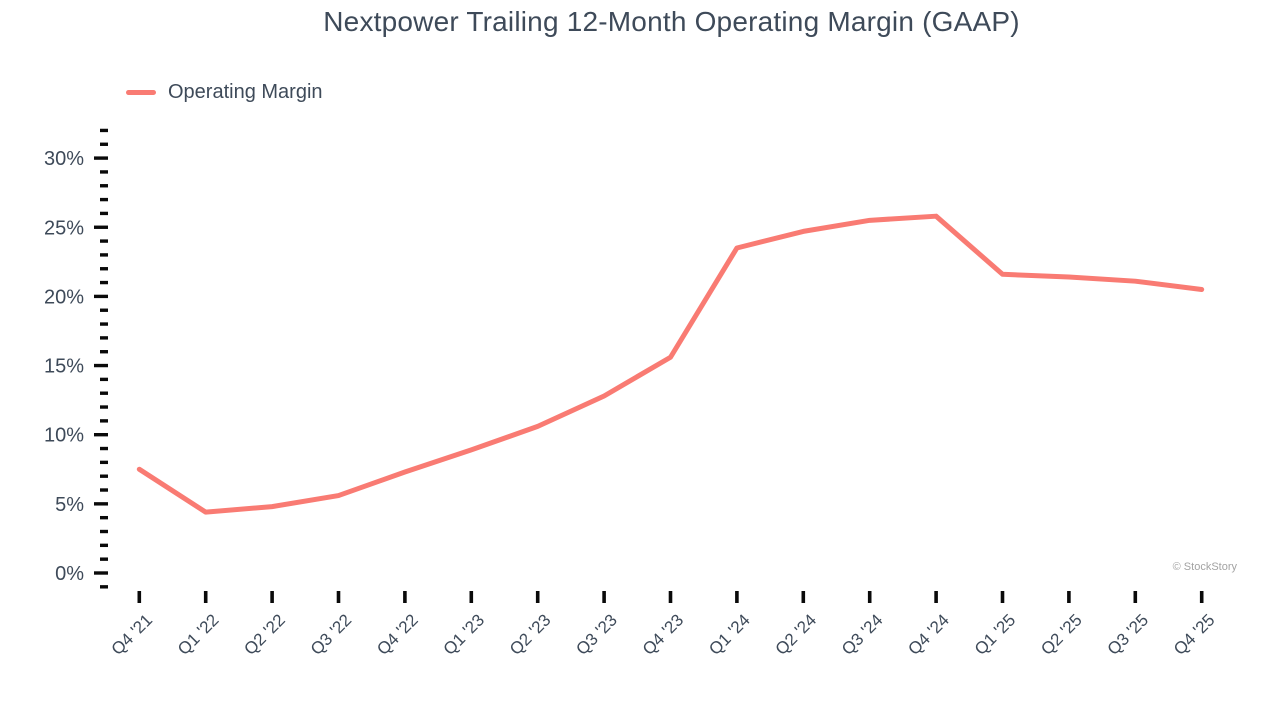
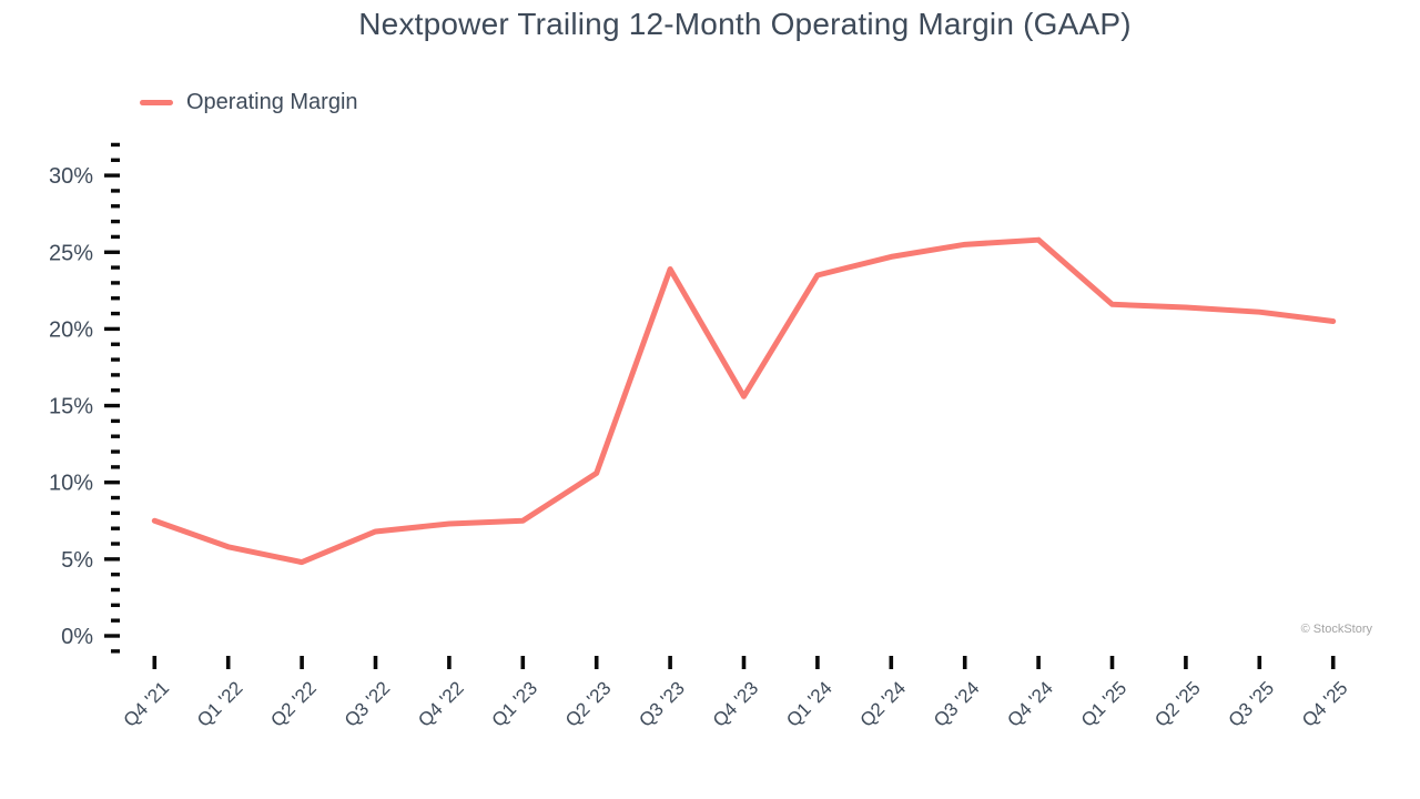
Q1 '22: 4.4% -> 5.8%
Q3 '22: 5.6% -> 6.8%
Q1 '23: 8.9% -> 7.5%
Q3 '23: 12.8% -> 23.9%
